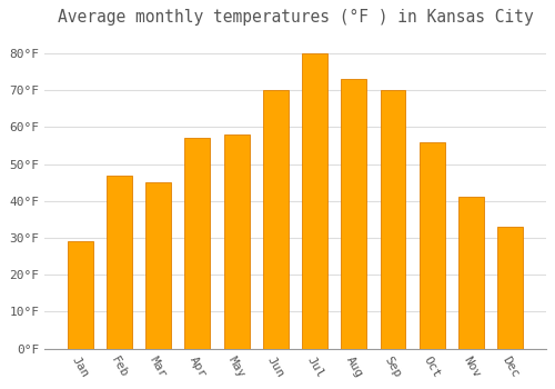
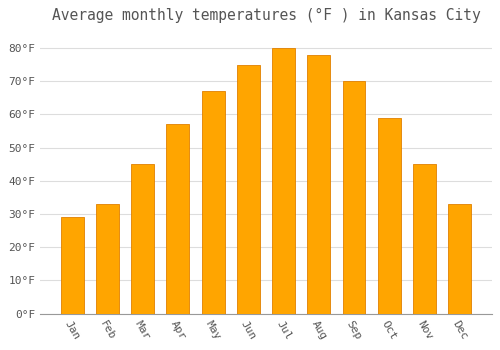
Feb: 47°F -> 33°F
May: 58°F -> 67°F
Jun: 70°F -> 75°F
Aug: 73°F -> 78°F
Oct: 56°F -> 59°F
Nov: 41°F -> 45°F
